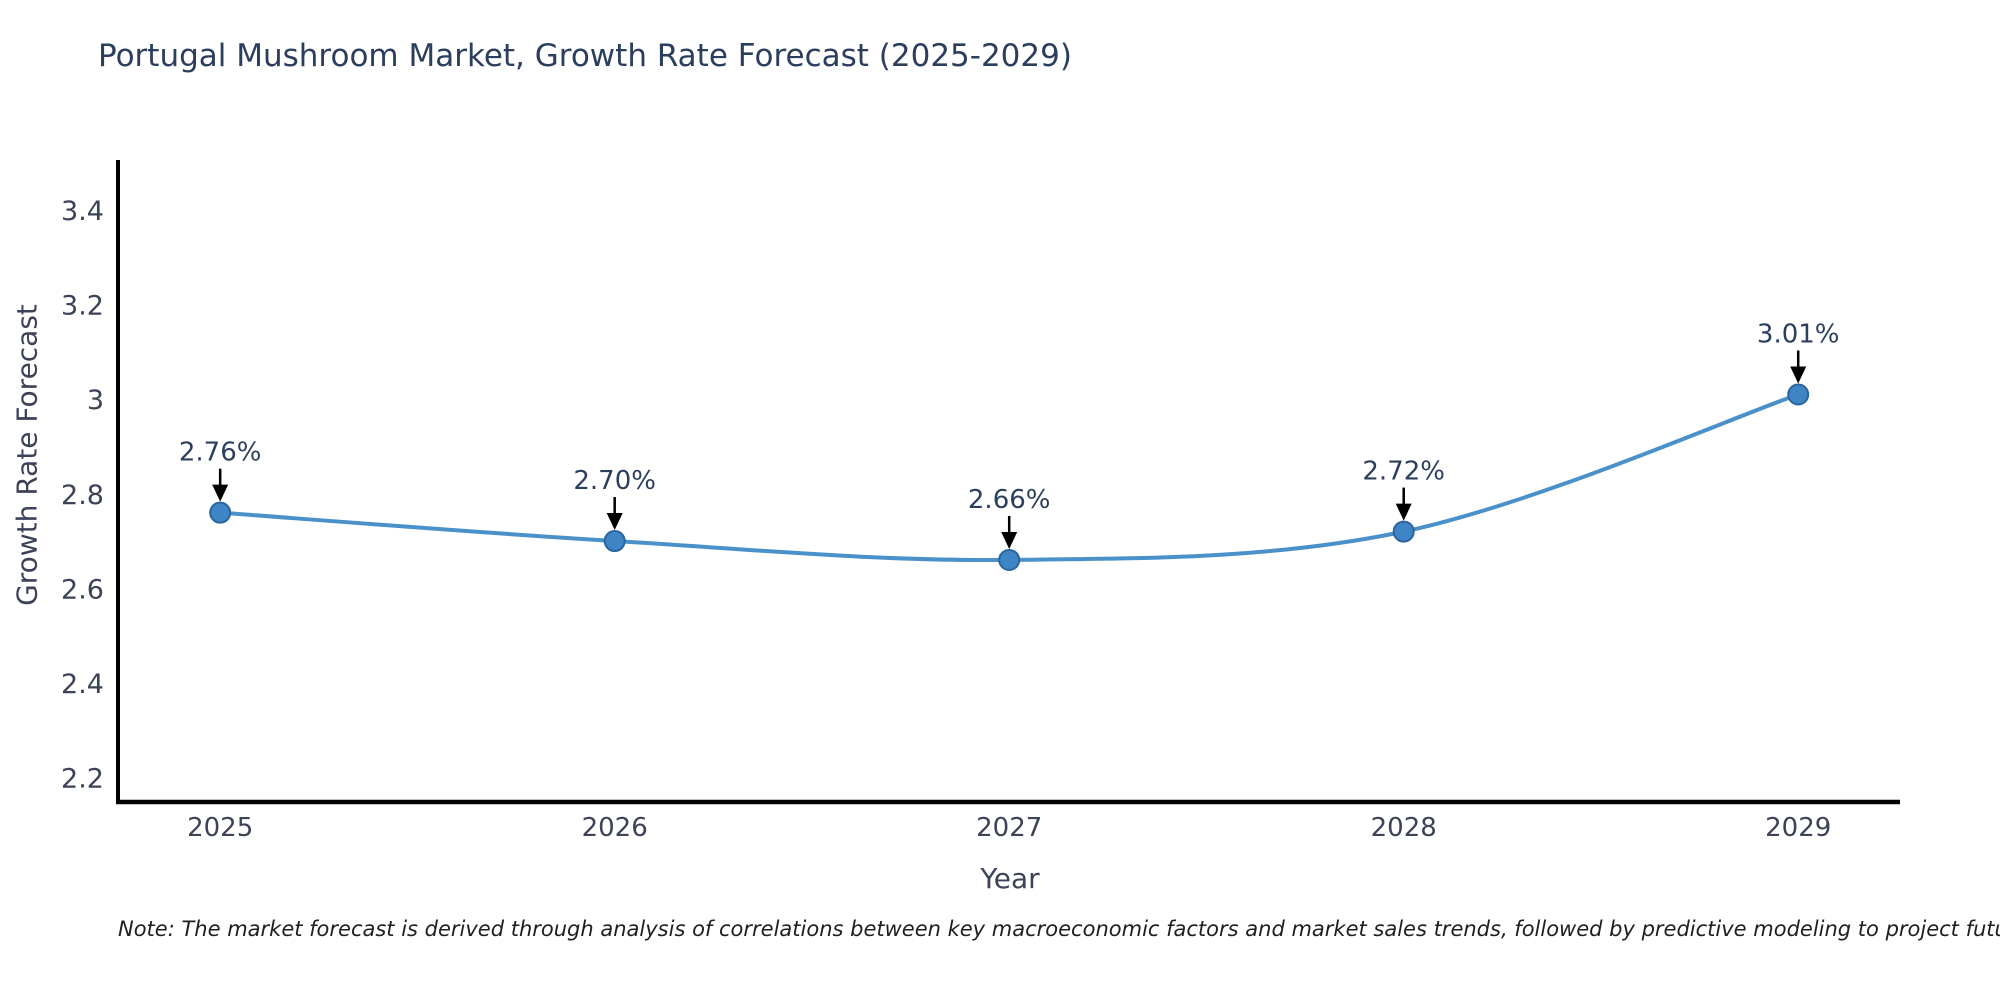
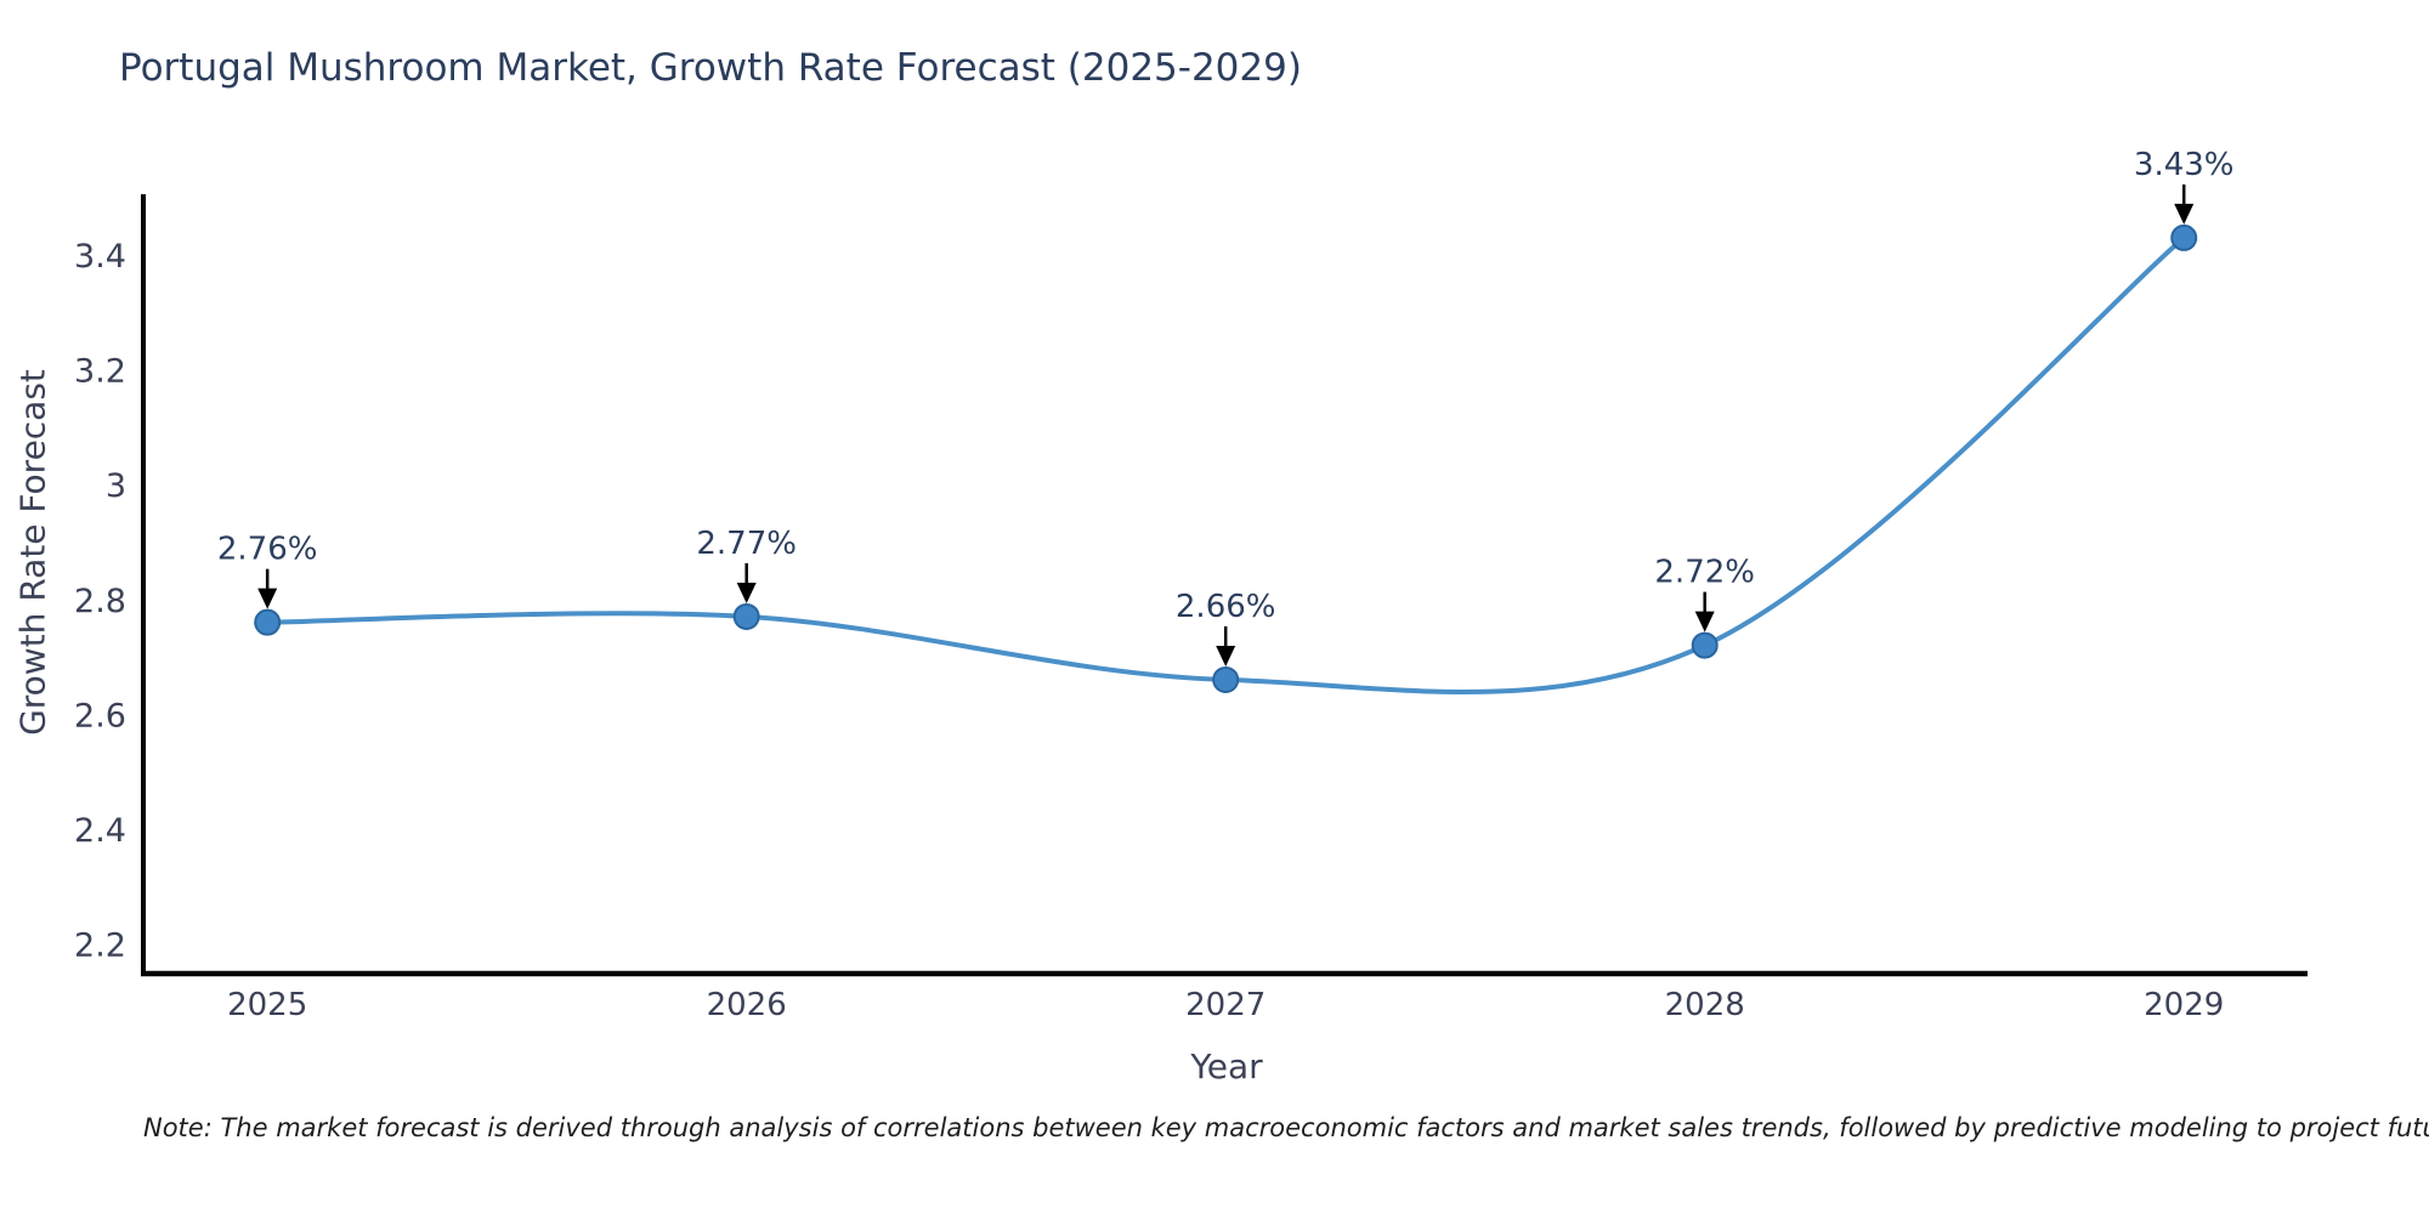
2026: 2.70% -> 2.77%
2029: 3.01% -> 3.43%
